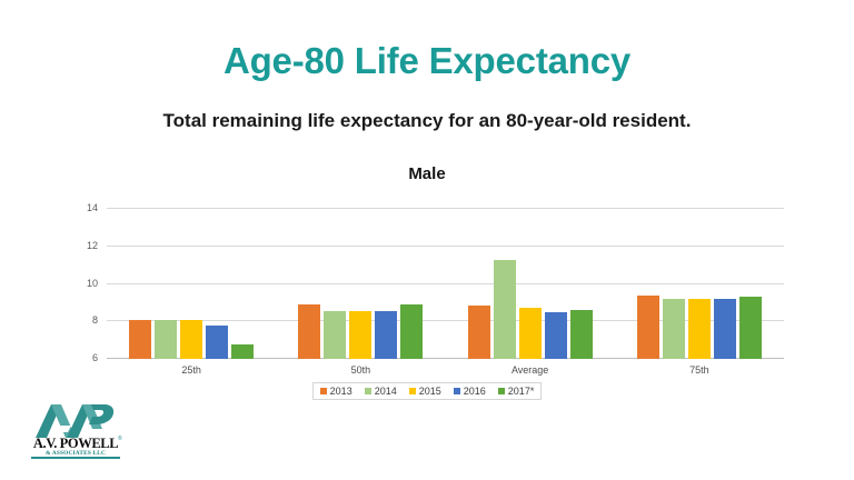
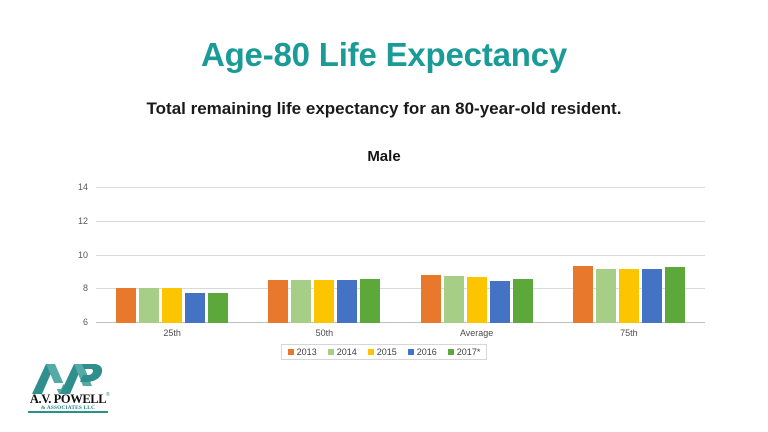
2017*/25th: 6.8 -> 7.8
2013/50th: 8.9 -> 8.6
2017*/50th: 8.9 -> 8.6
2014/Average: 11.3 -> 8.8
